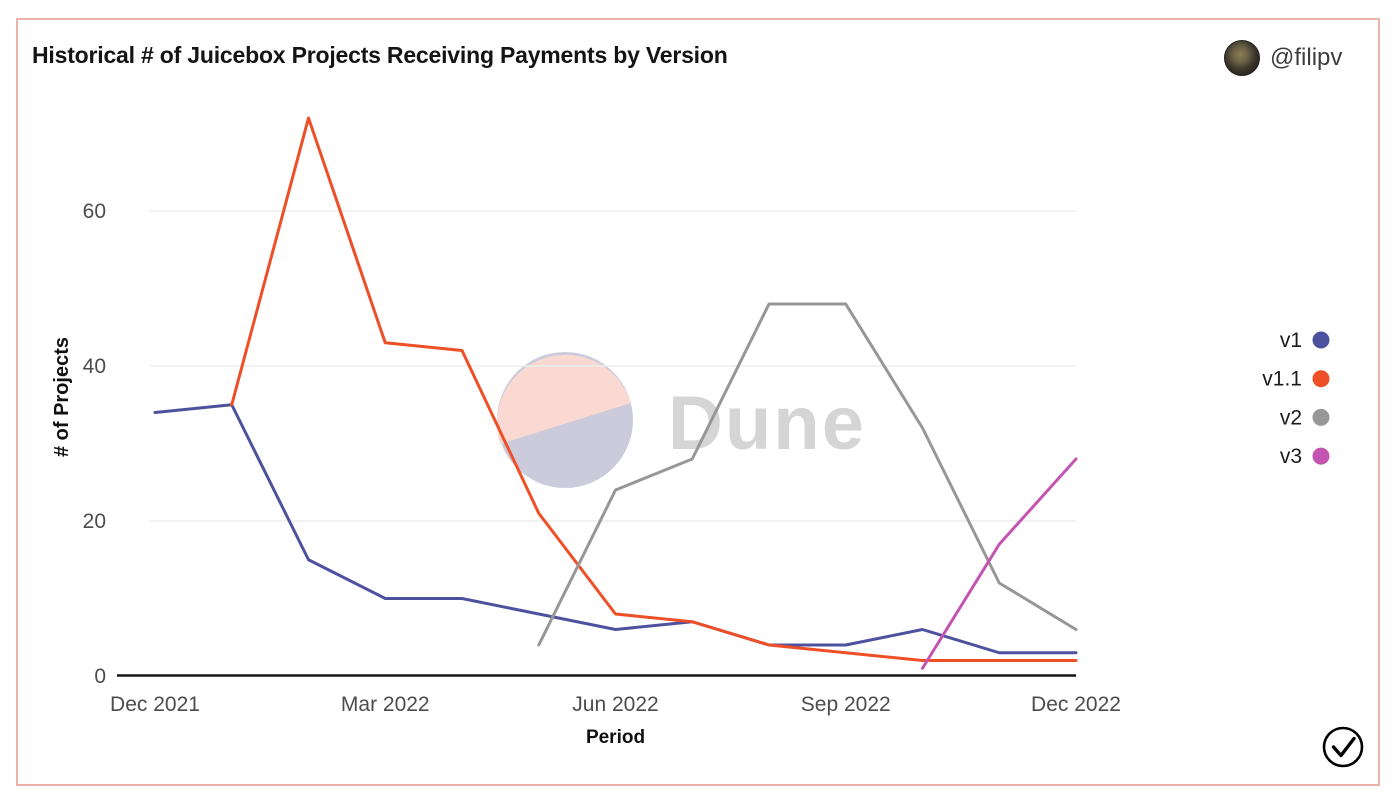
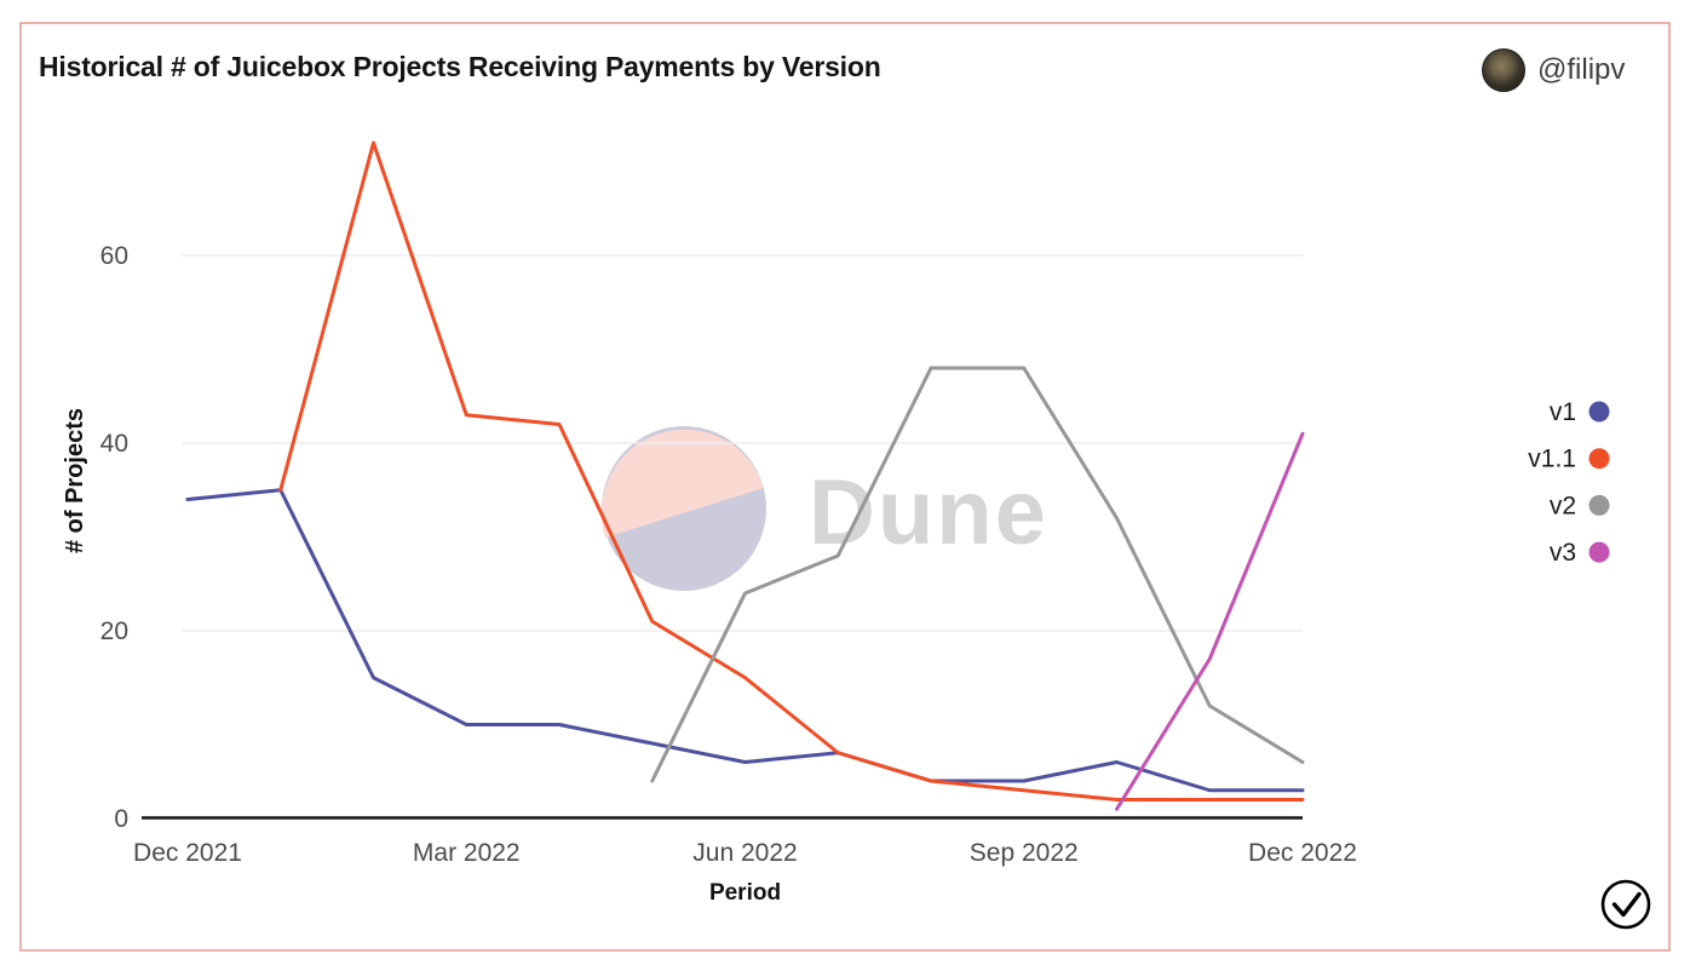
v1.1/Jun 2022: 8 -> 15
v3/Dec 2022: 28 -> 41
